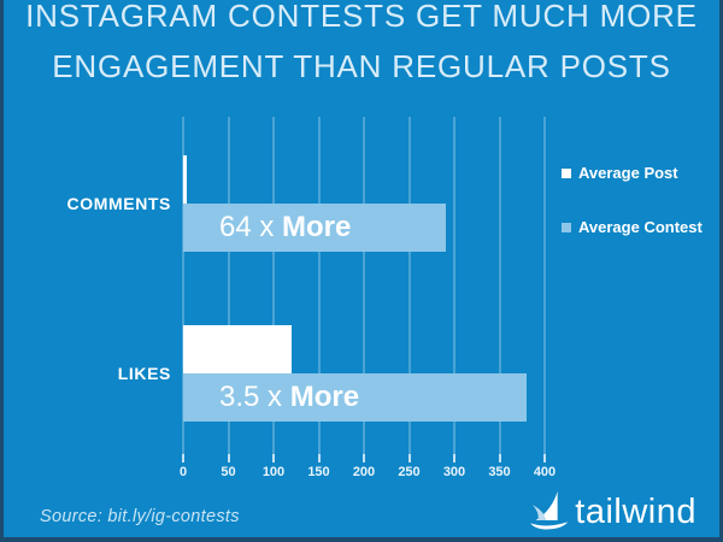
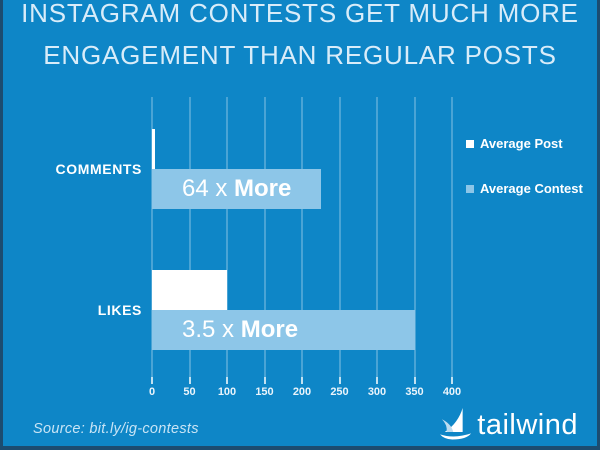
Average Contest/COMMENTS: 290 -> 220
Average Post/LIKES: 120 -> 100
Average Contest/LIKES: 380 -> 350
